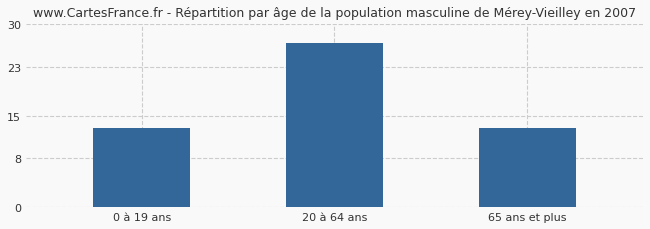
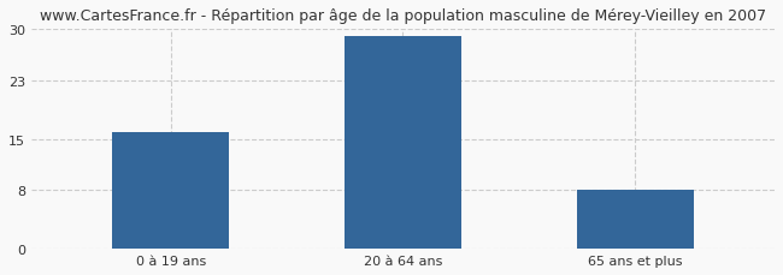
0 à 19 ans: 13 -> 16
20 à 64 ans: 27 -> 29
65 ans et plus: 13 -> 8
